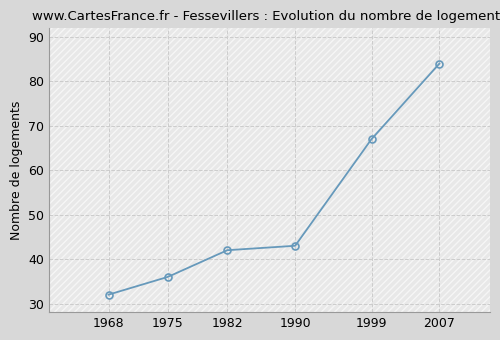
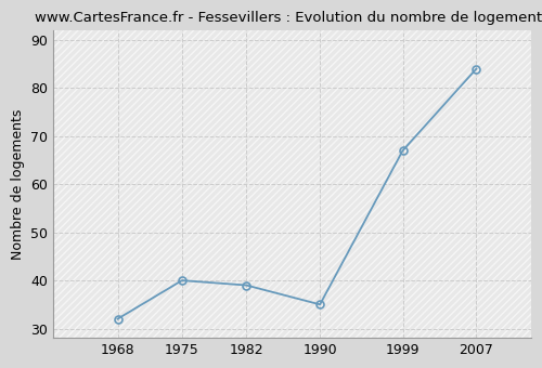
1975: 36 -> 40
1982: 42 -> 39
1990: 43 -> 35
